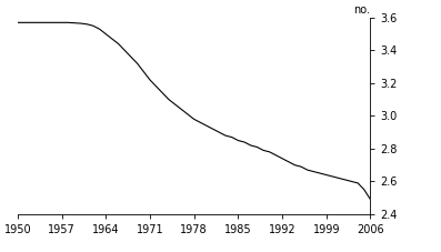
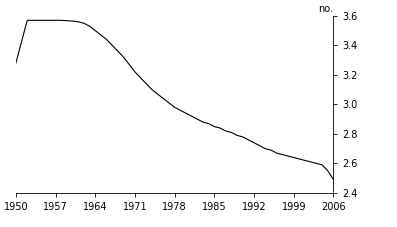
1950: 3.57 -> 3.28
